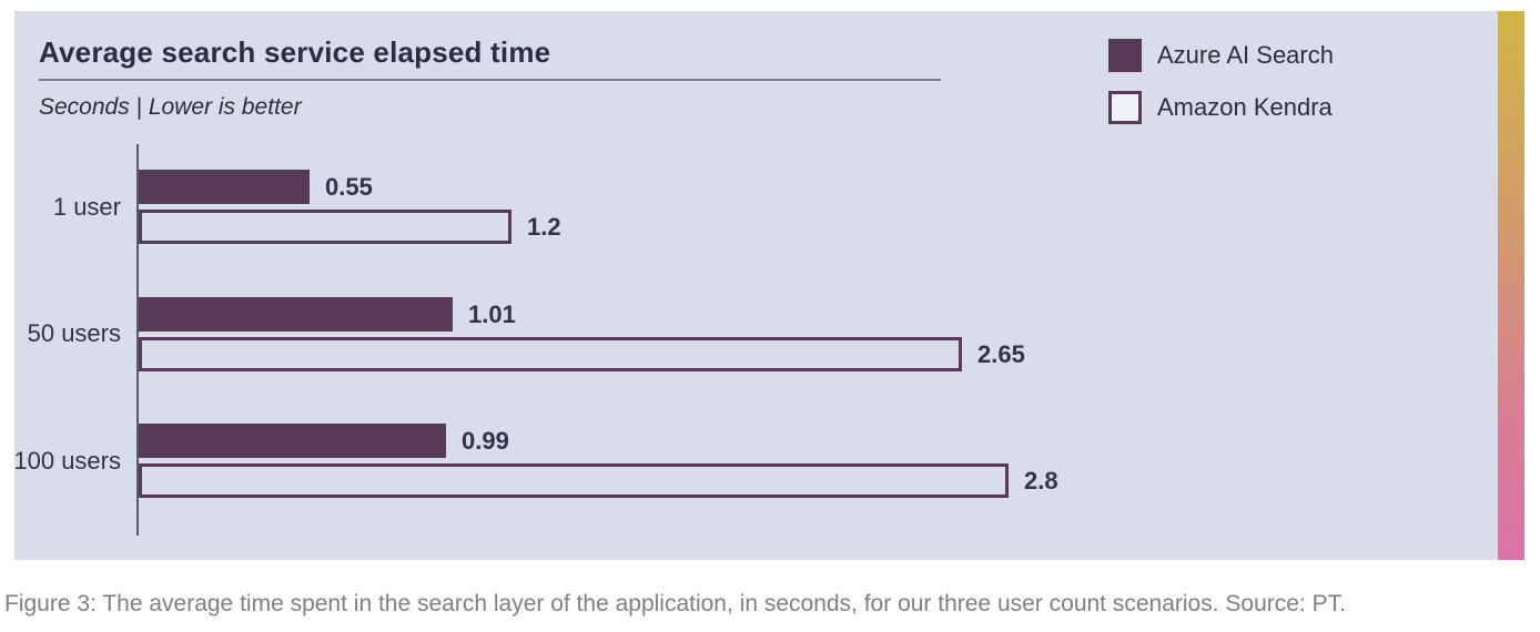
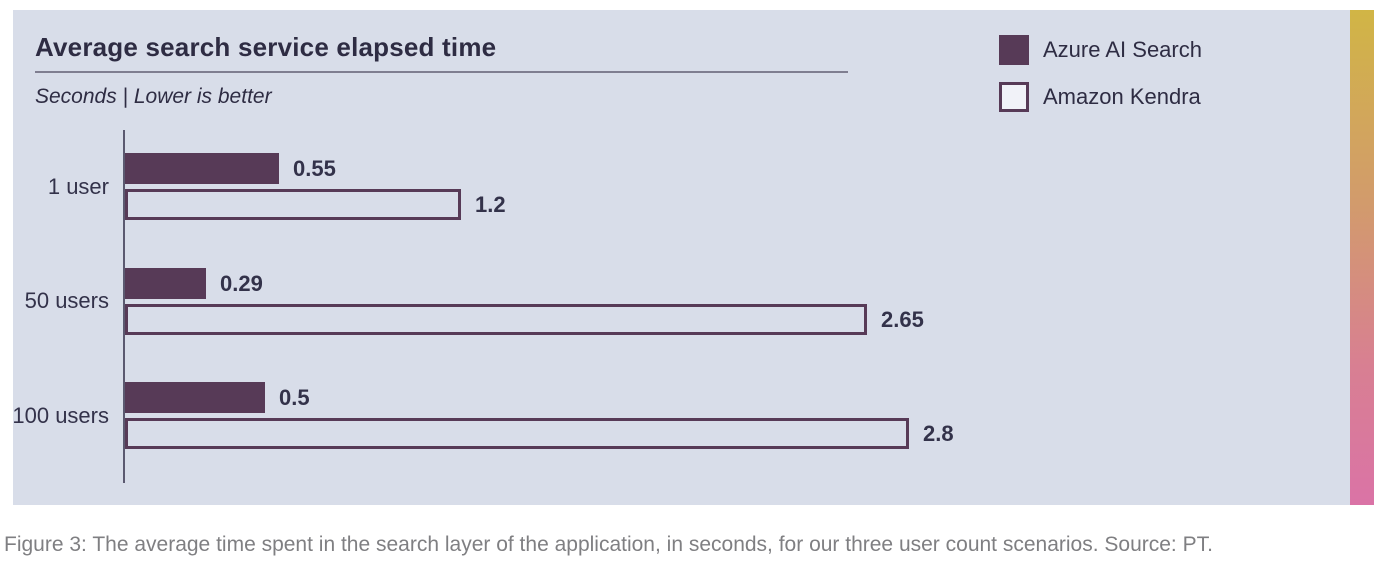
Azure AI Search/50 users: 1.01 -> 0.29
Azure AI Search/100 users: 0.99 -> 0.5
